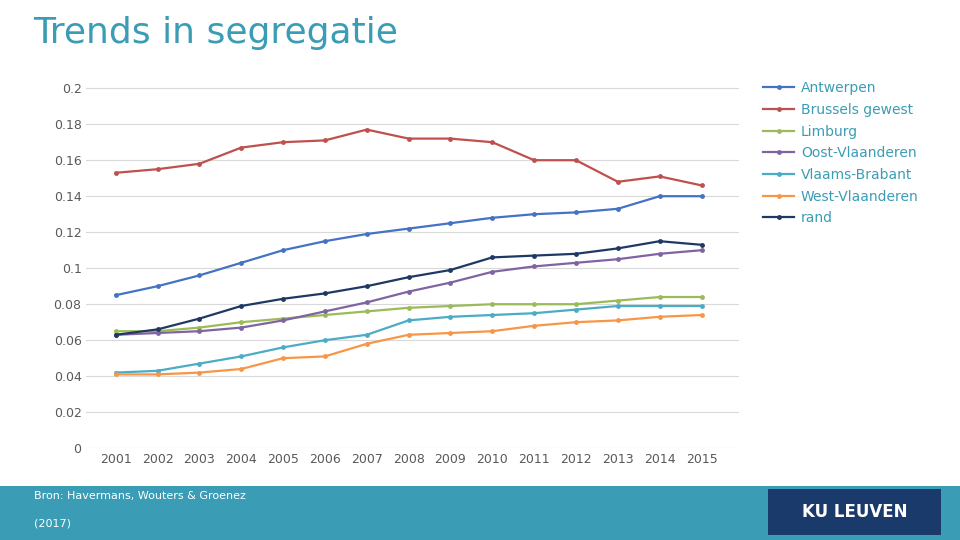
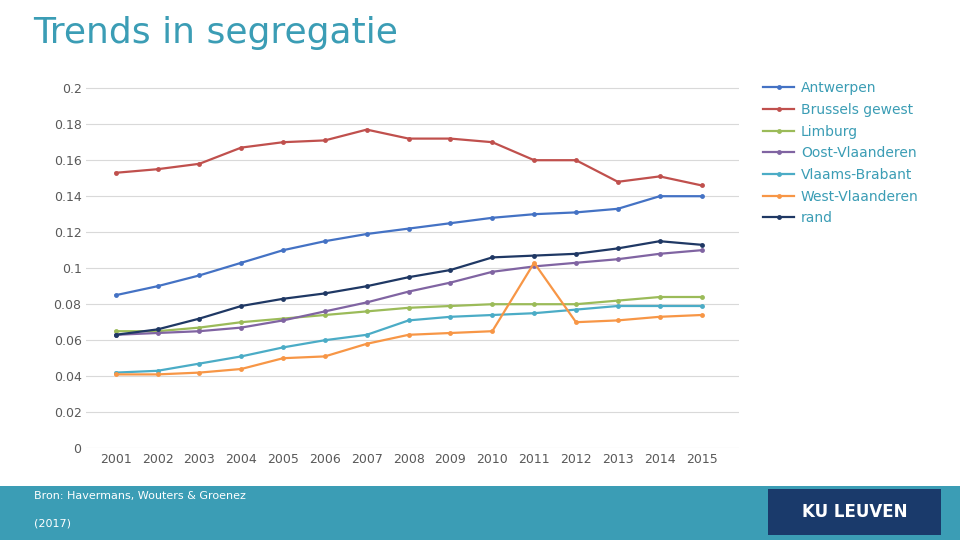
West-Vlaanderen/2011: 0.068 -> 0.103
